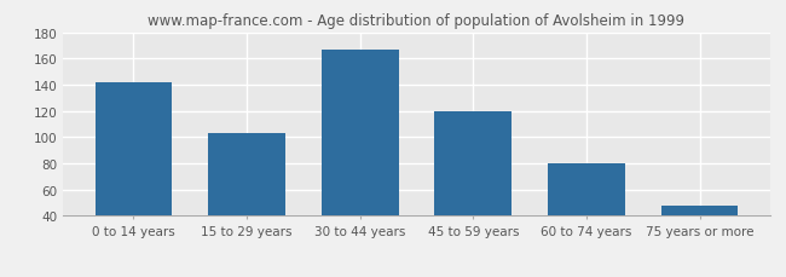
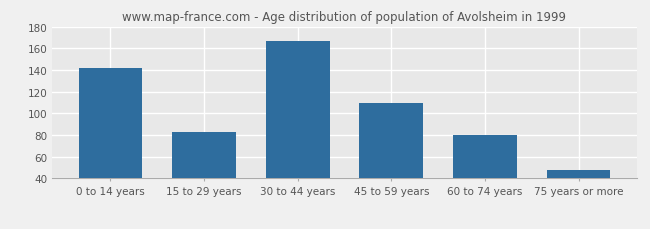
15 to 29 years: 103 -> 83
45 to 59 years: 120 -> 110
